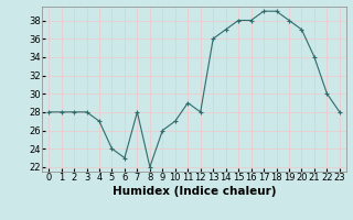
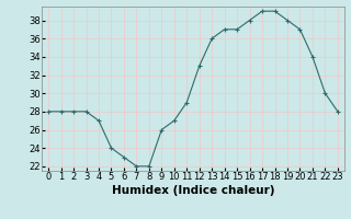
7: 28 -> 22
12: 28 -> 33
15: 38 -> 37
